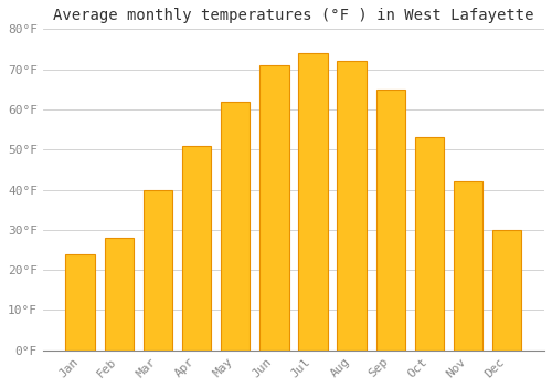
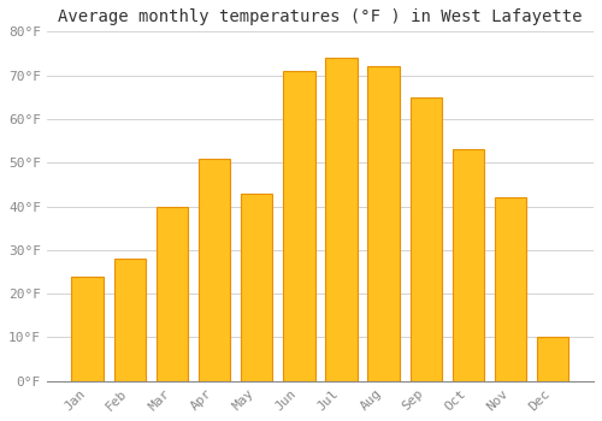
May: 62°F -> 43°F
Dec: 30°F -> 10°F
